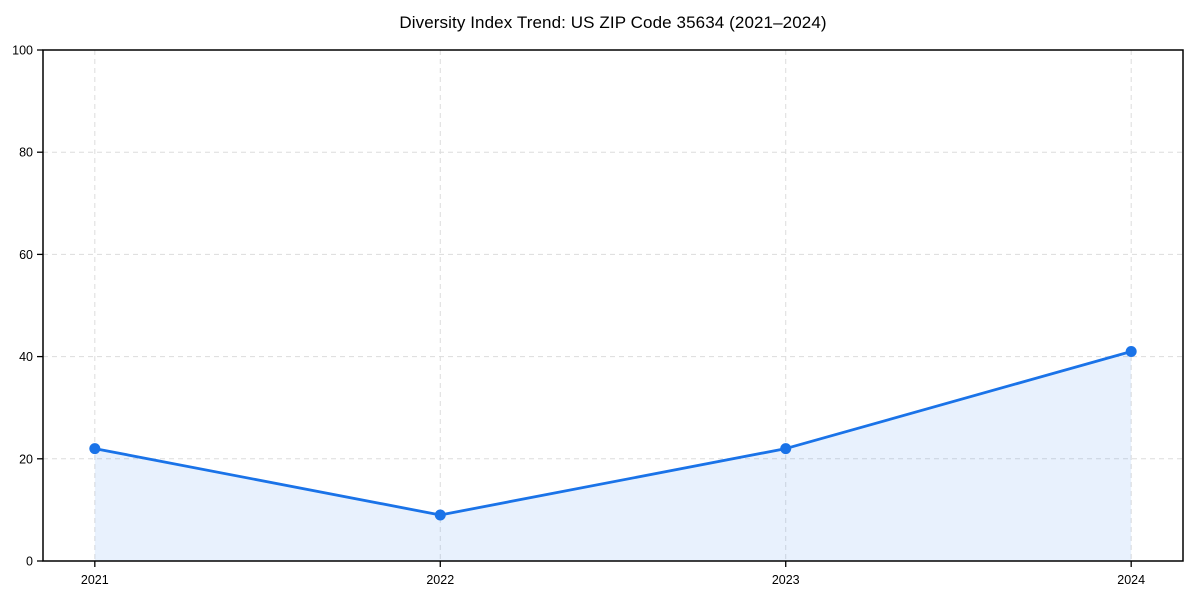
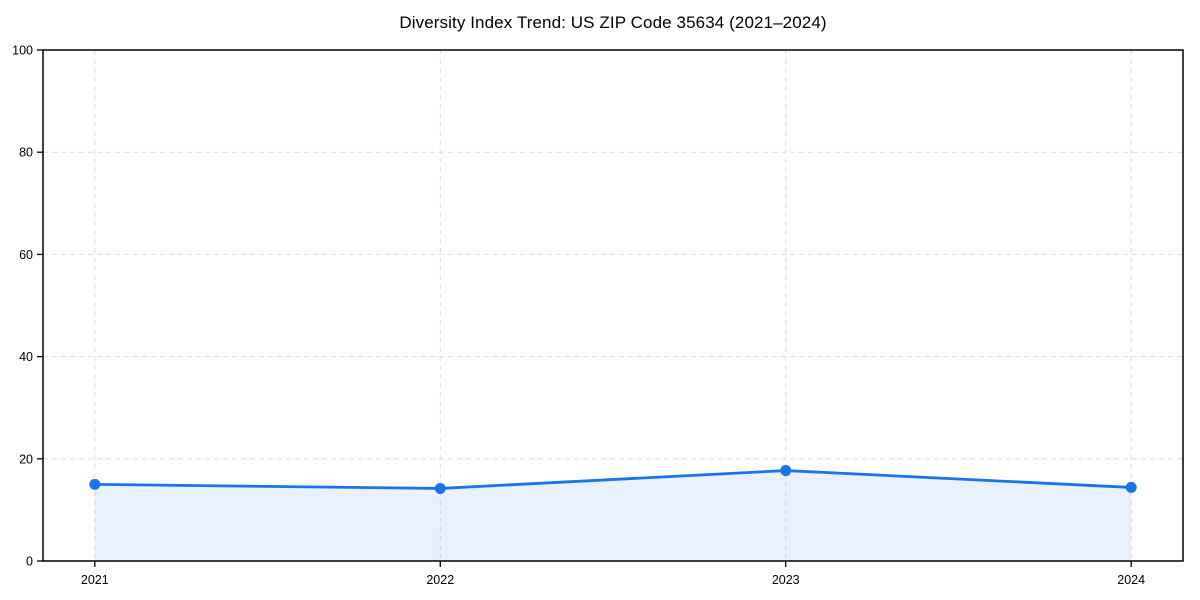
2021: 22 -> 15
2022: 9 -> 14
2023: 22 -> 18
2024: 41 -> 14
